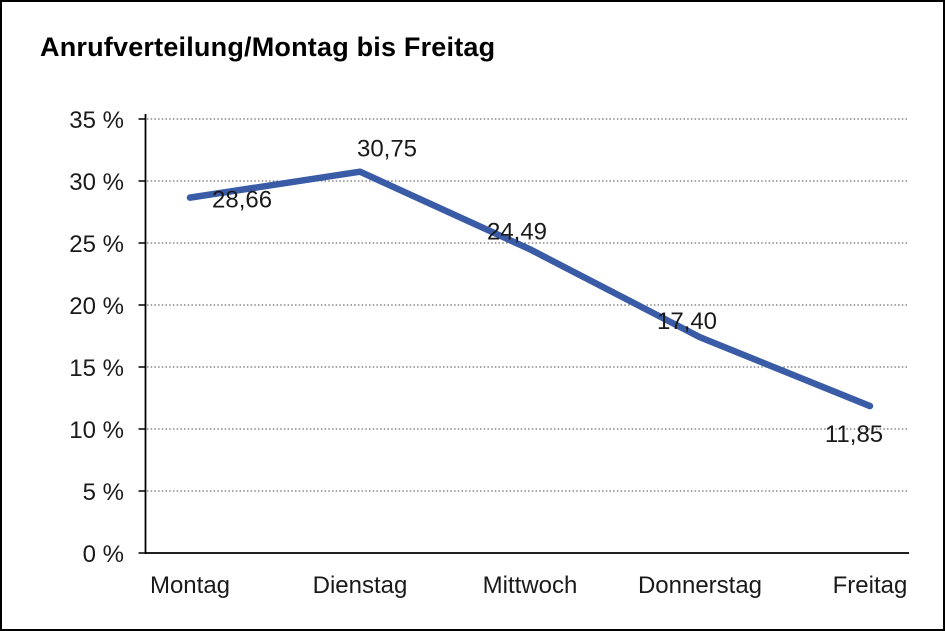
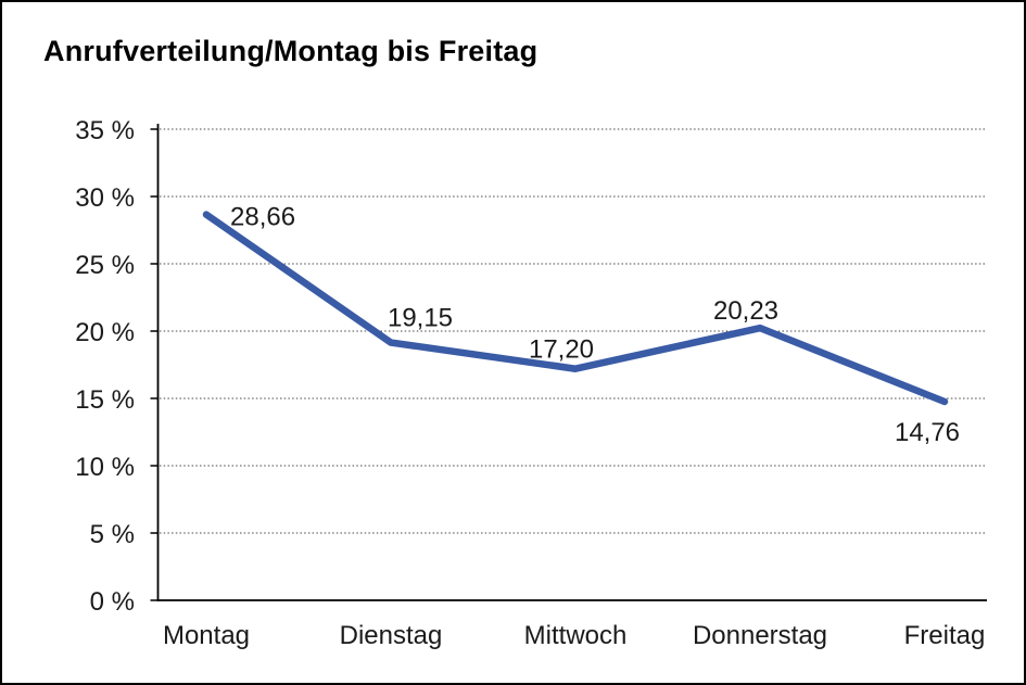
Dienstag: 30,75 -> 19,15
Mittwoch: 24,49 -> 17,20
Donnerstag: 17,40 -> 20,23
Freitag: 11,85 -> 14,76
